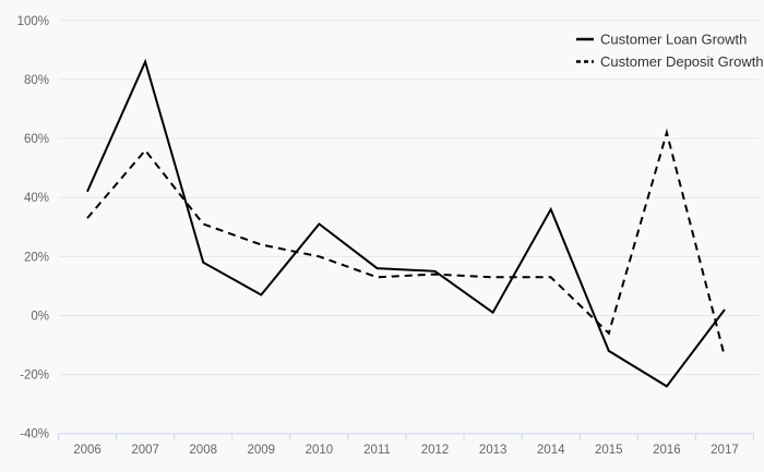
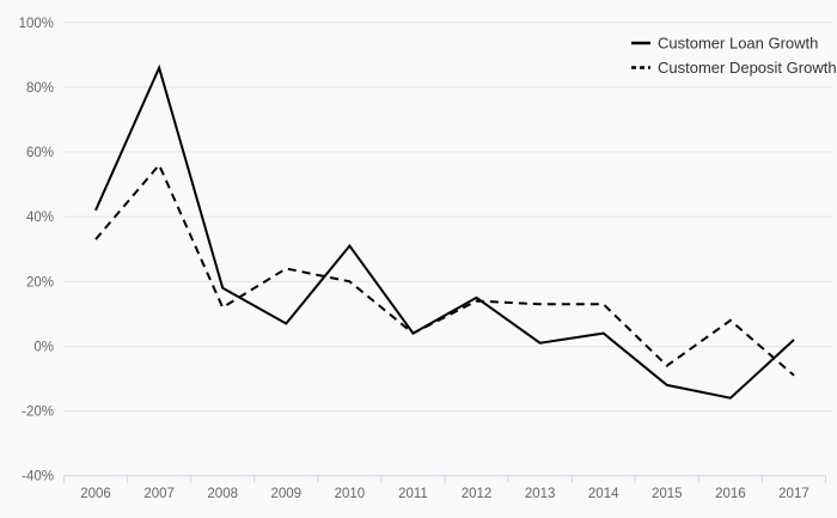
Customer Deposit Growth/2008: 31% -> 12%
Customer Loan Growth/2011: 16% -> 4%
Customer Deposit Growth/2011: 13% -> 4%
Customer Loan Growth/2014: 36% -> 4%
Customer Loan Growth/2016: -24% -> -16%
Customer Deposit Growth/2016: 62% -> 8%
Customer Deposit Growth/2017: -14% -> -9%
